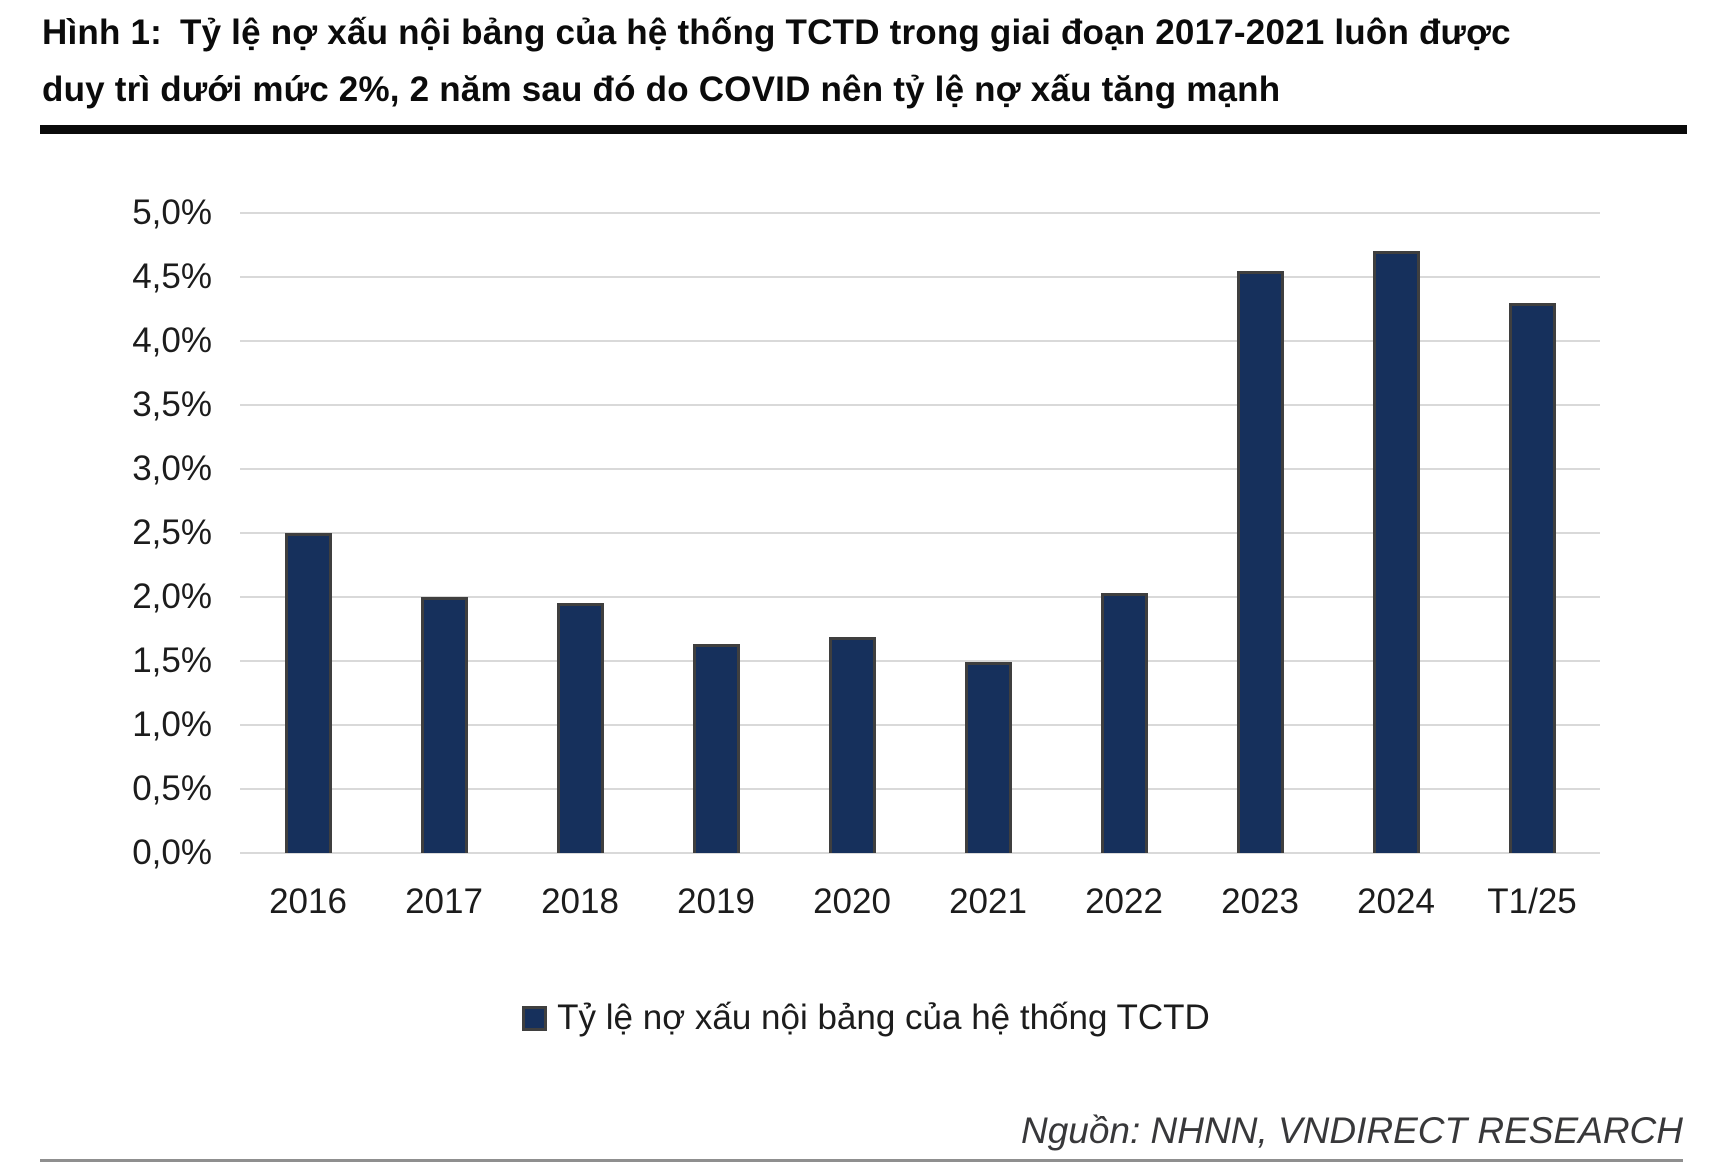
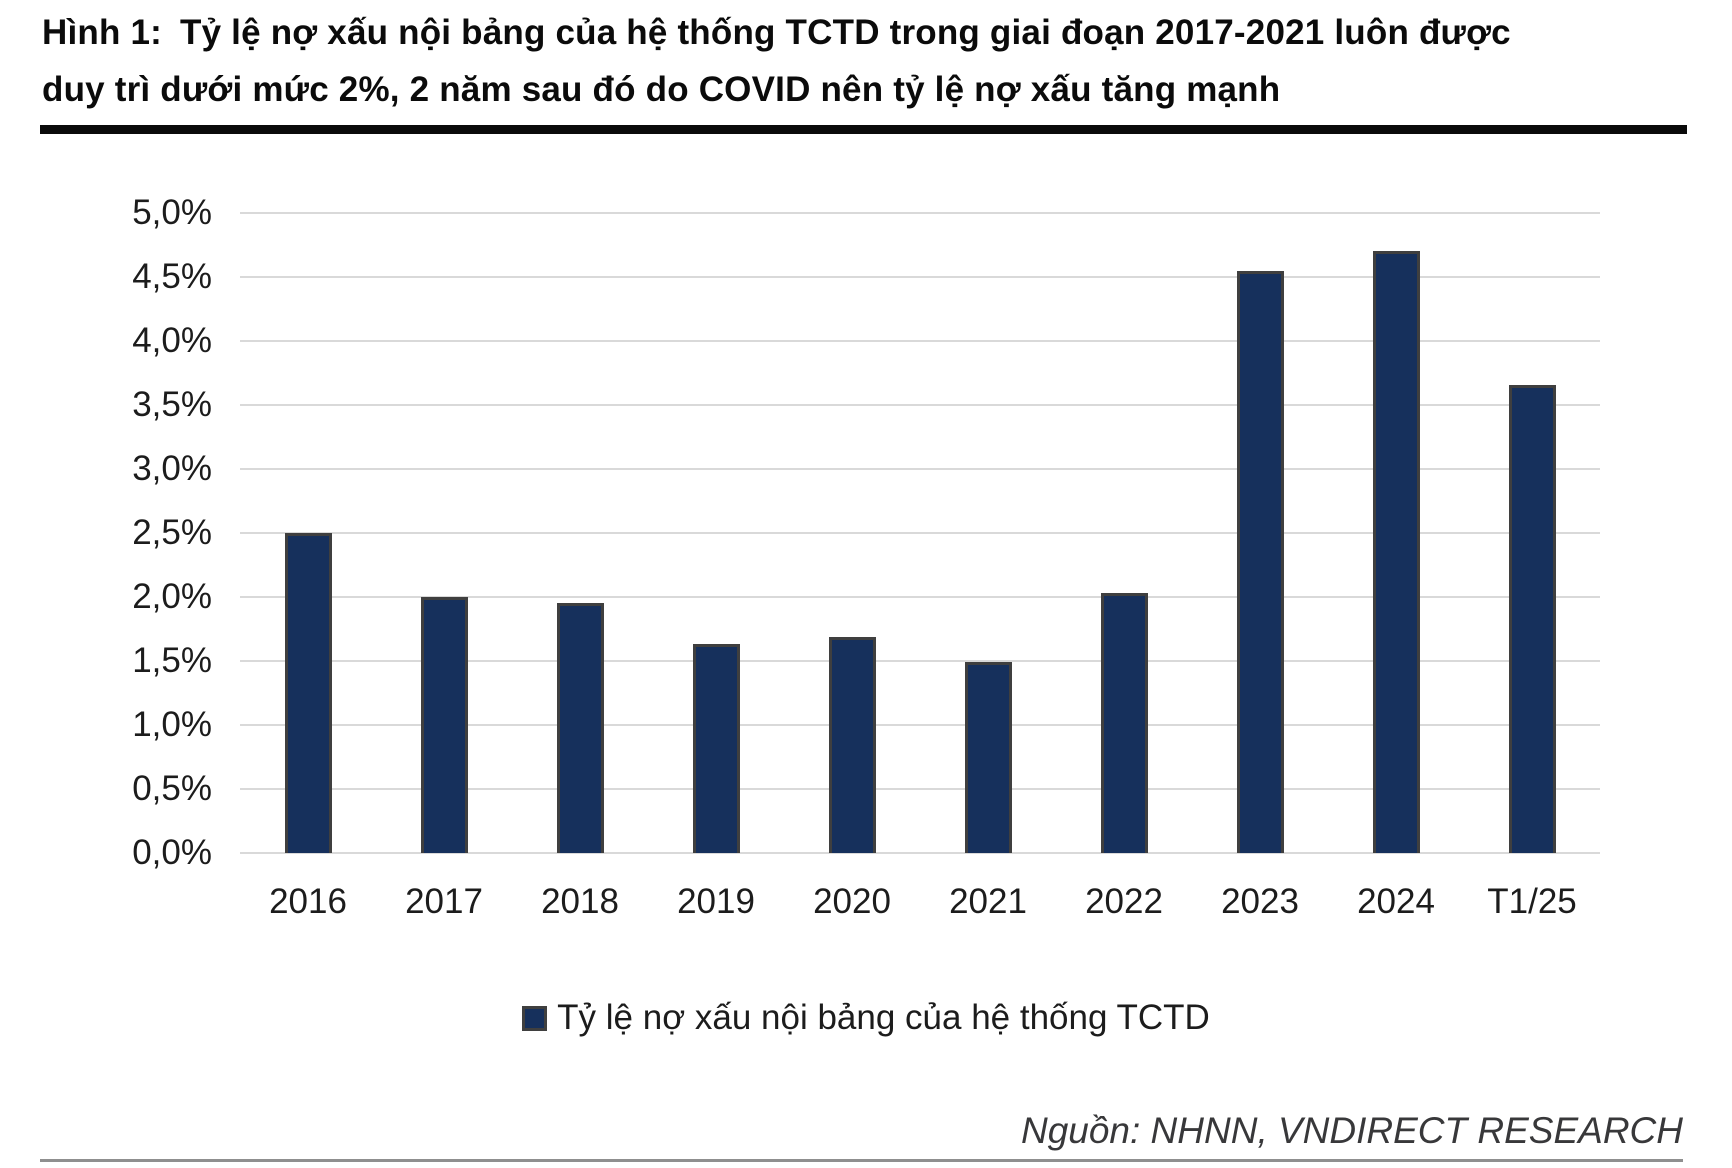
T1/25: 4,30% -> 3,66%
